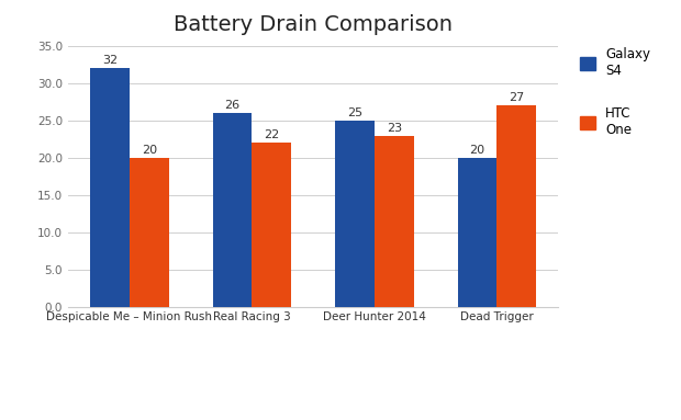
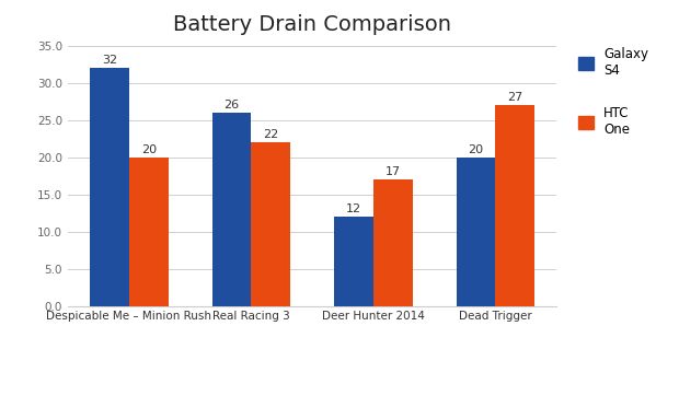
Galaxy S4/Deer Hunter 2014: 25 -> 12
HTC One/Deer Hunter 2014: 23 -> 17
